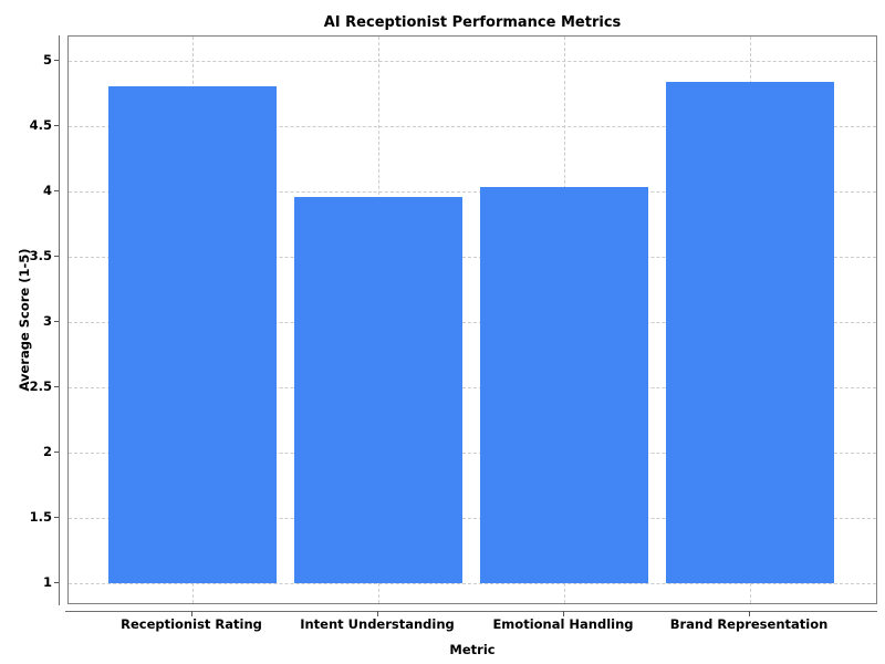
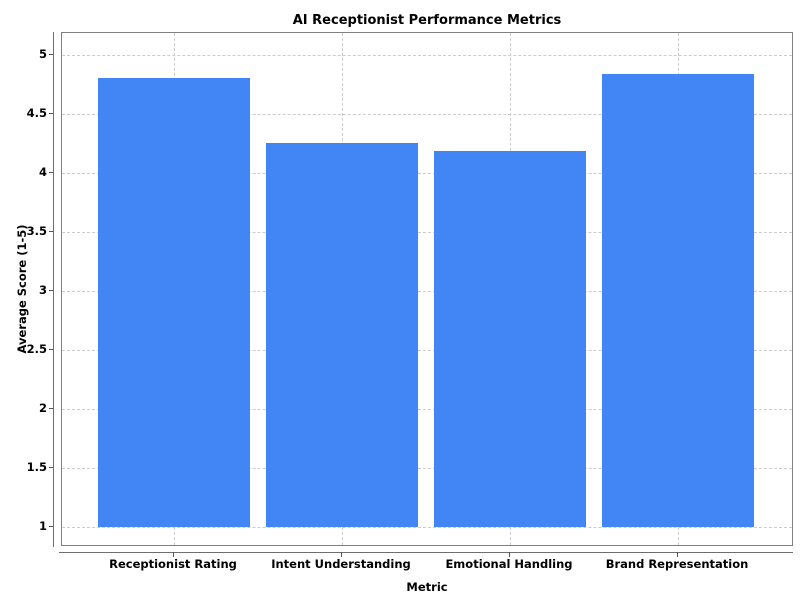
Intent Understanding: 3.96 -> 4.26
Emotional Handling: 4.04 -> 4.19
